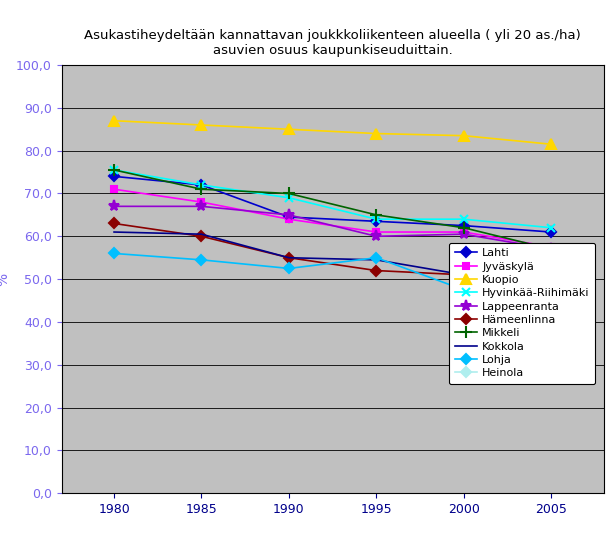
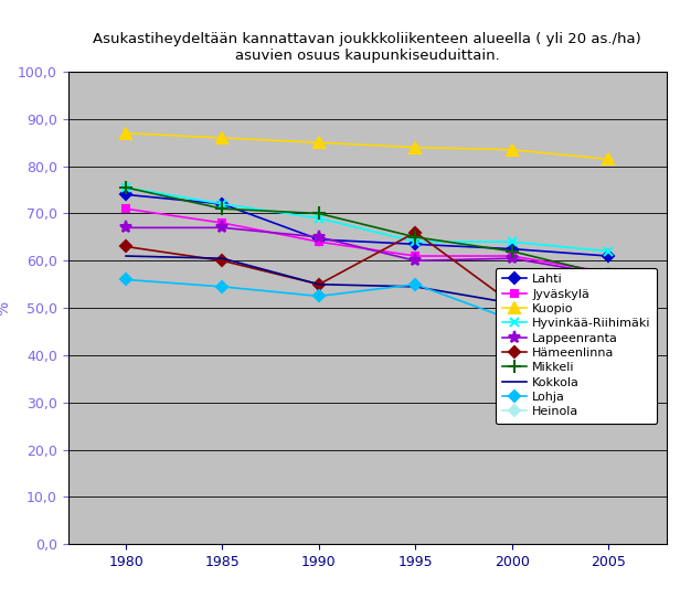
Hämeenlinna/1995: 52 -> 66
